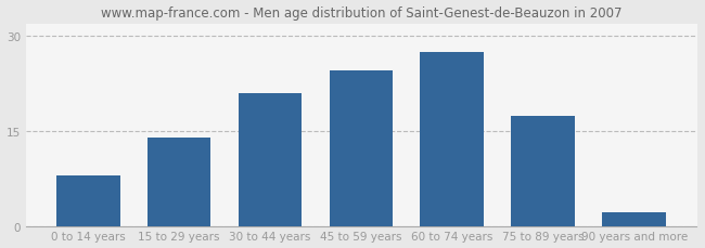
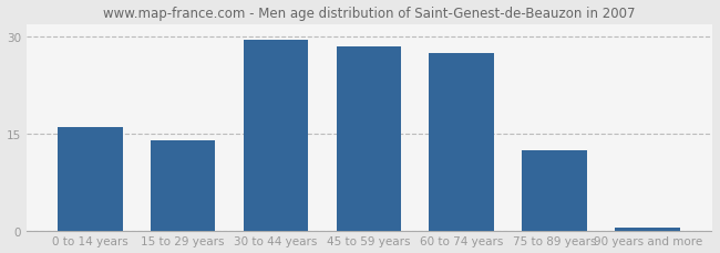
0 to 14 years: 8.0 -> 16.0
30 to 44 years: 21.0 -> 29.5
45 to 59 years: 24.6 -> 28.5
75 to 89 years: 17.4 -> 12.5
90 years and more: 2.2 -> 0.4
